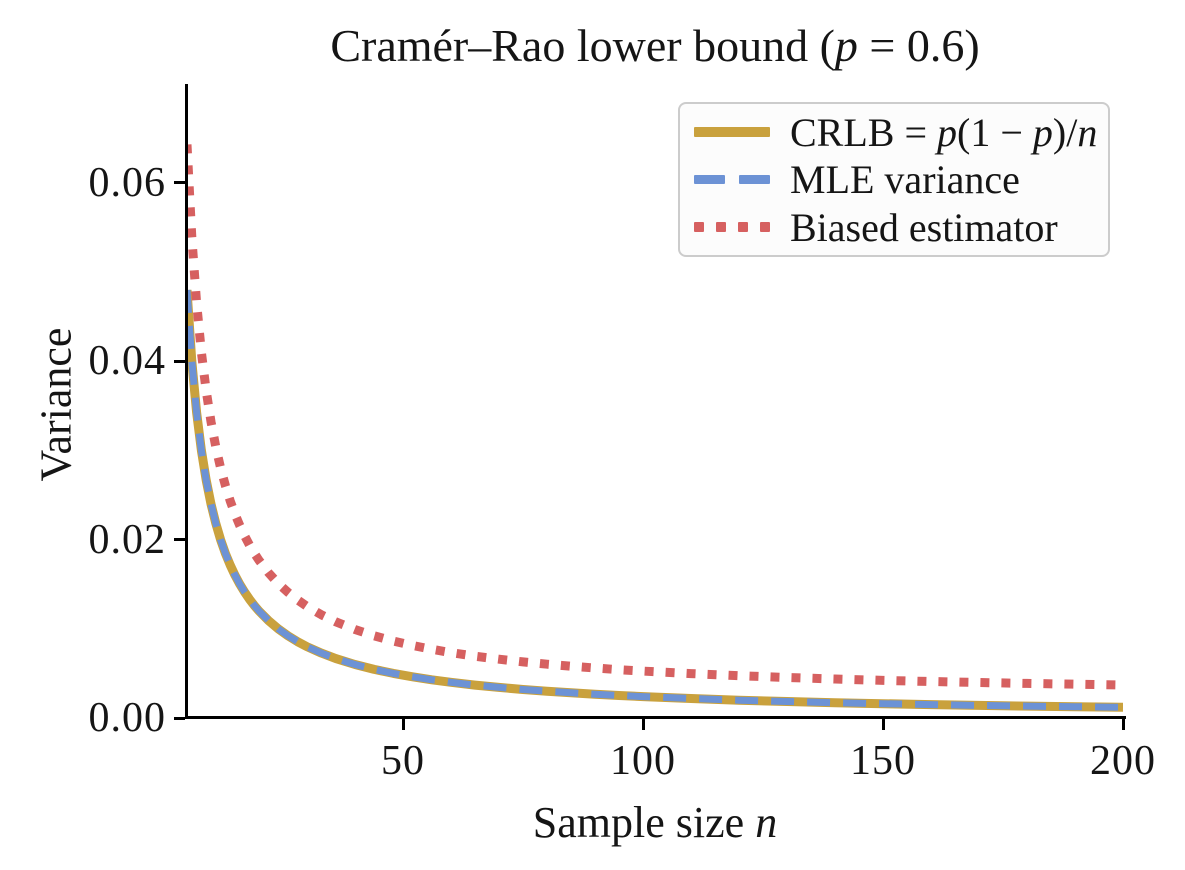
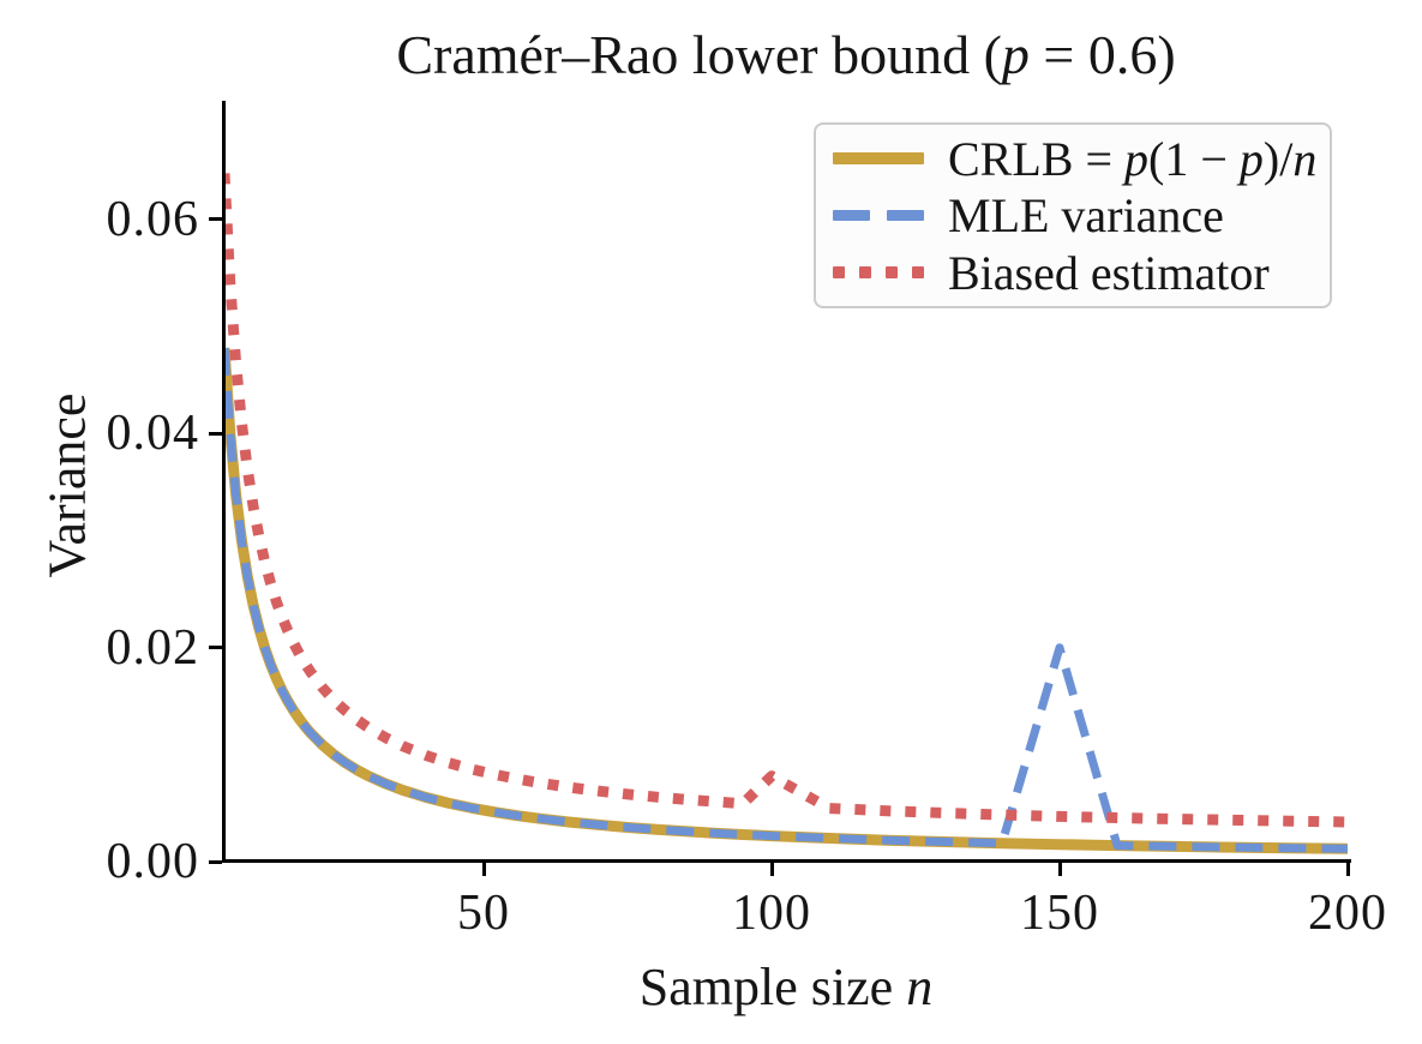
Biased estimator/100: 0.005 -> 0.008
MLE variance/150: 0.002 -> 0.020
